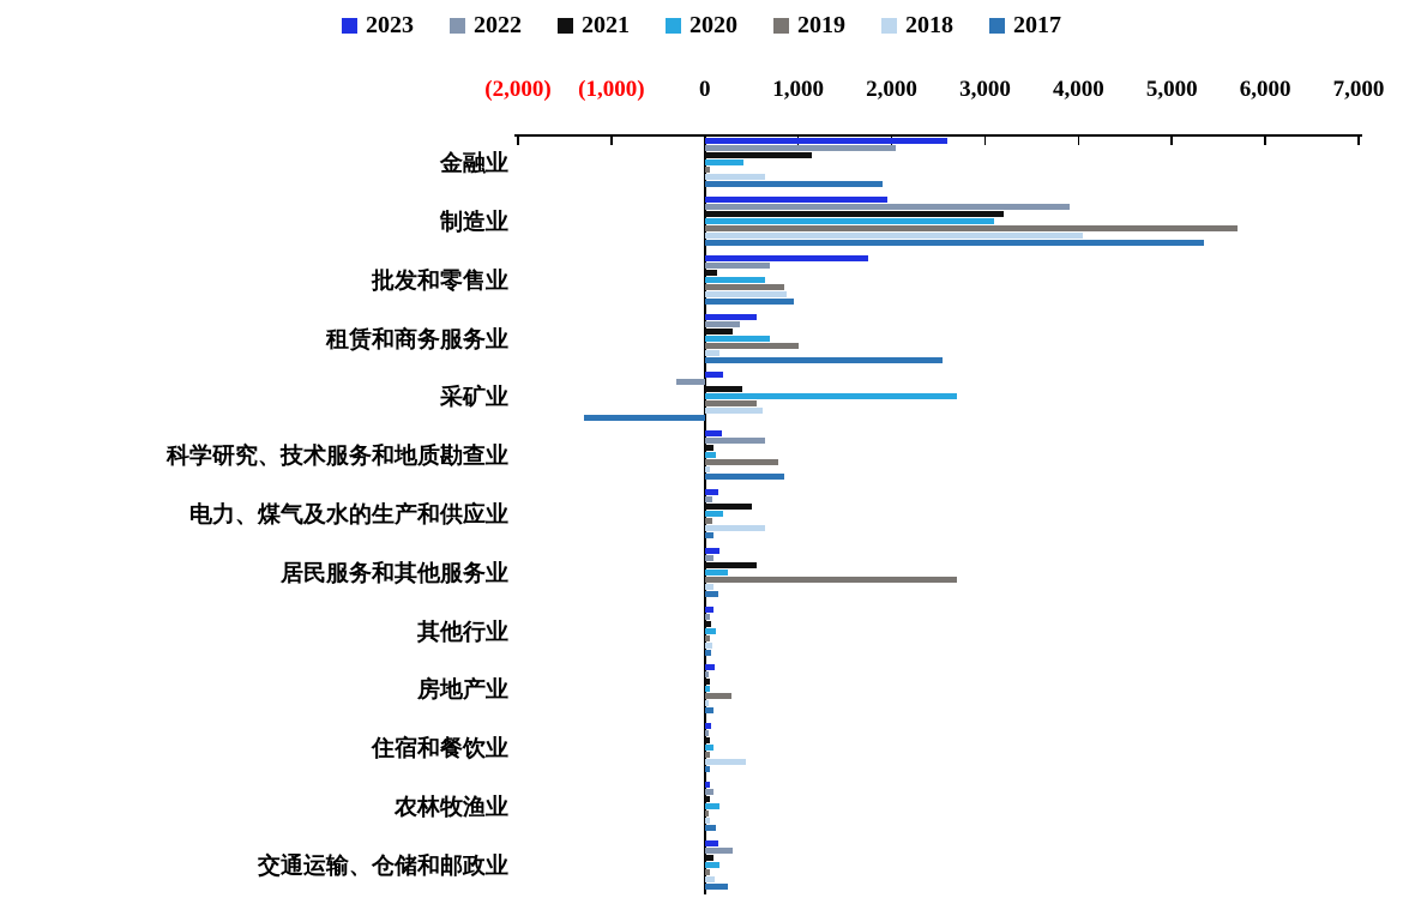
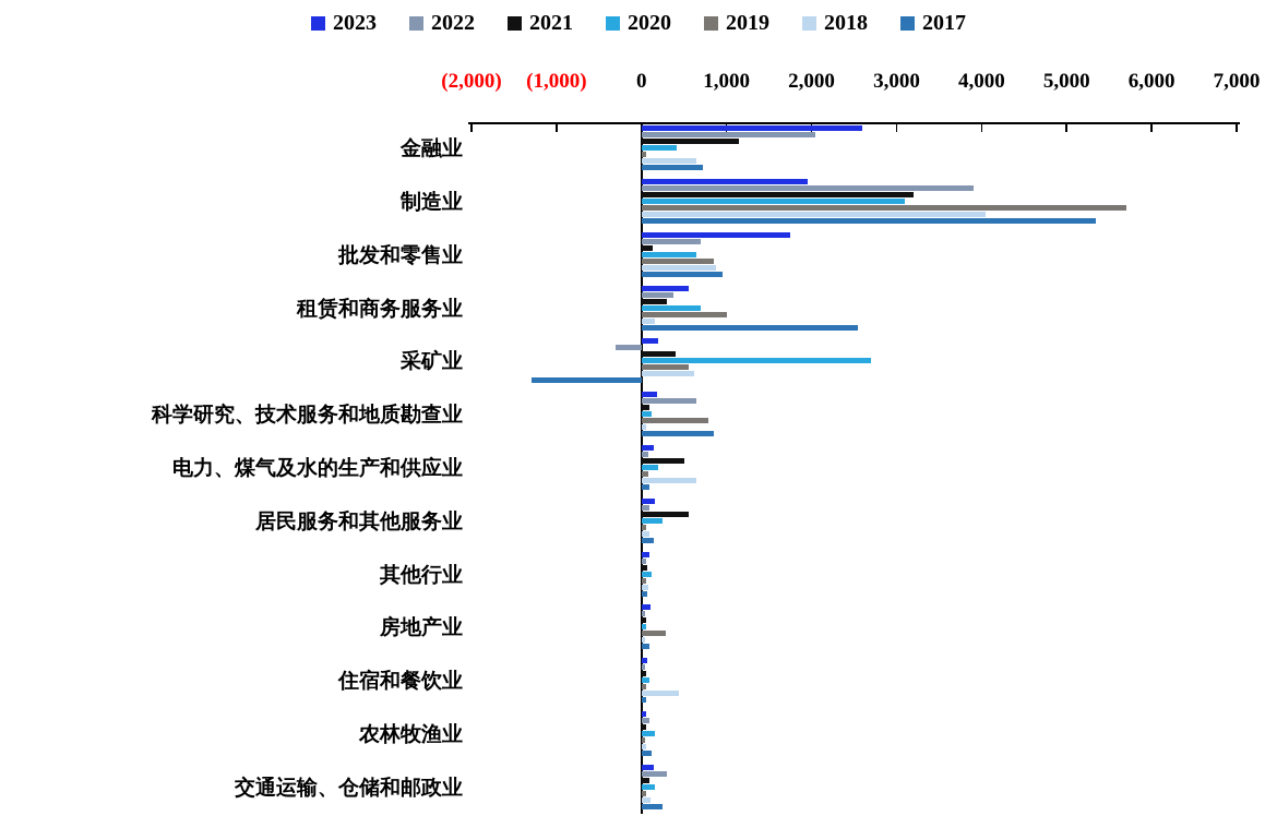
2017/金融业: 1900 -> 700
2019/居民服务和其他服务业: 2700 -> 100
